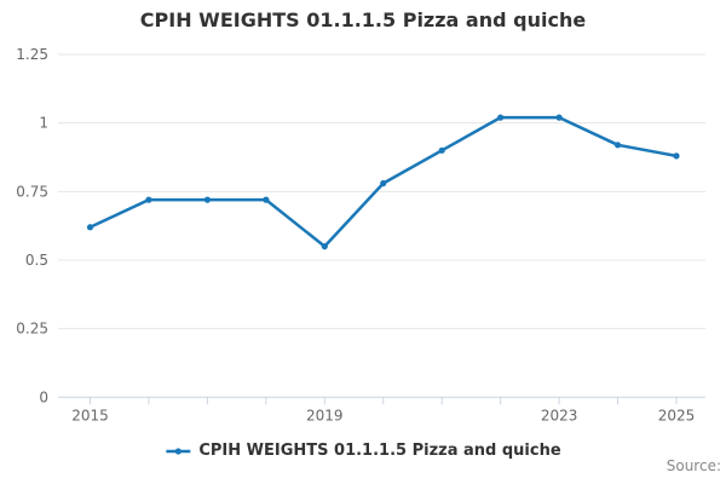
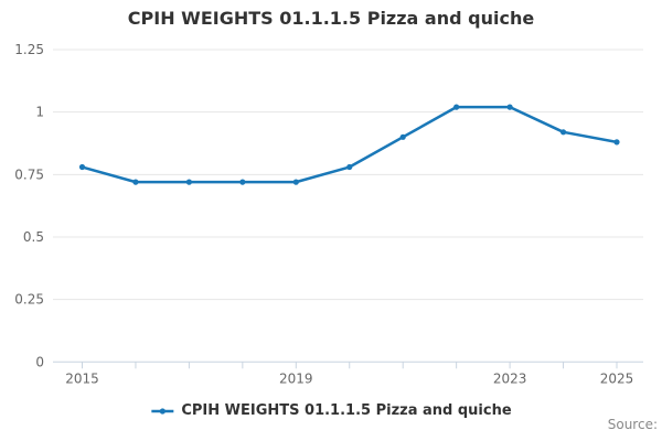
2015: 0.62 -> 0.78
2019: 0.55 -> 0.72
